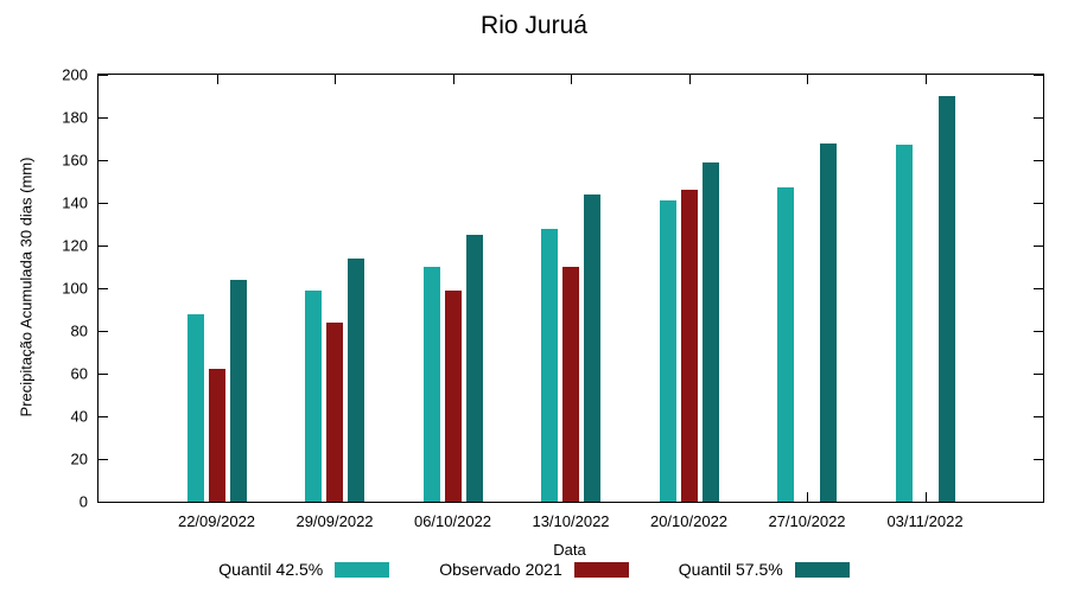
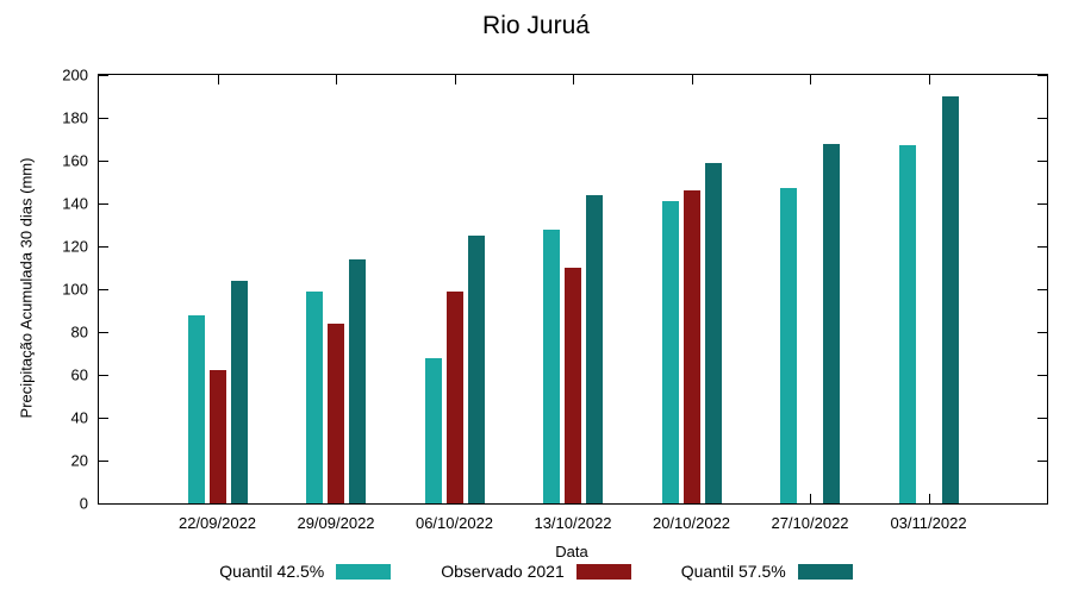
Quantil 42.5%/06/10/2022: 110 -> 68
